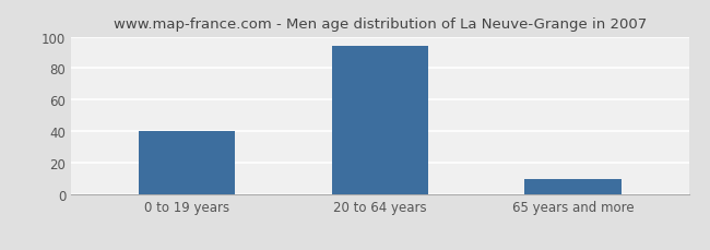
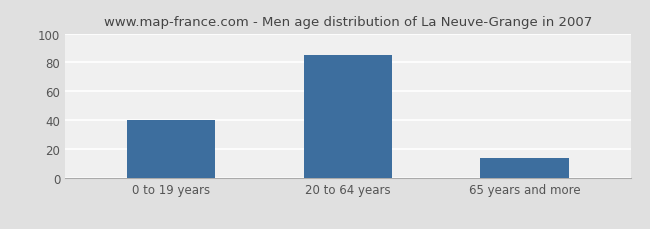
20 to 64 years: 94 -> 85
65 years and more: 10 -> 14
